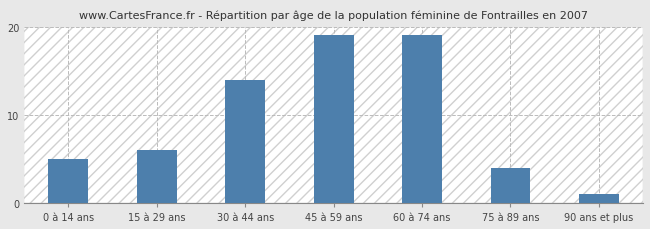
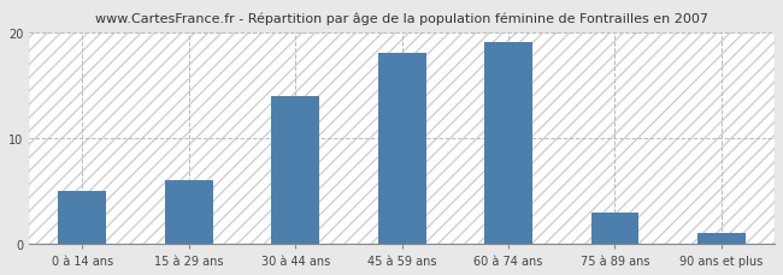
45 à 59 ans: 19 -> 18
75 à 89 ans: 4 -> 3
